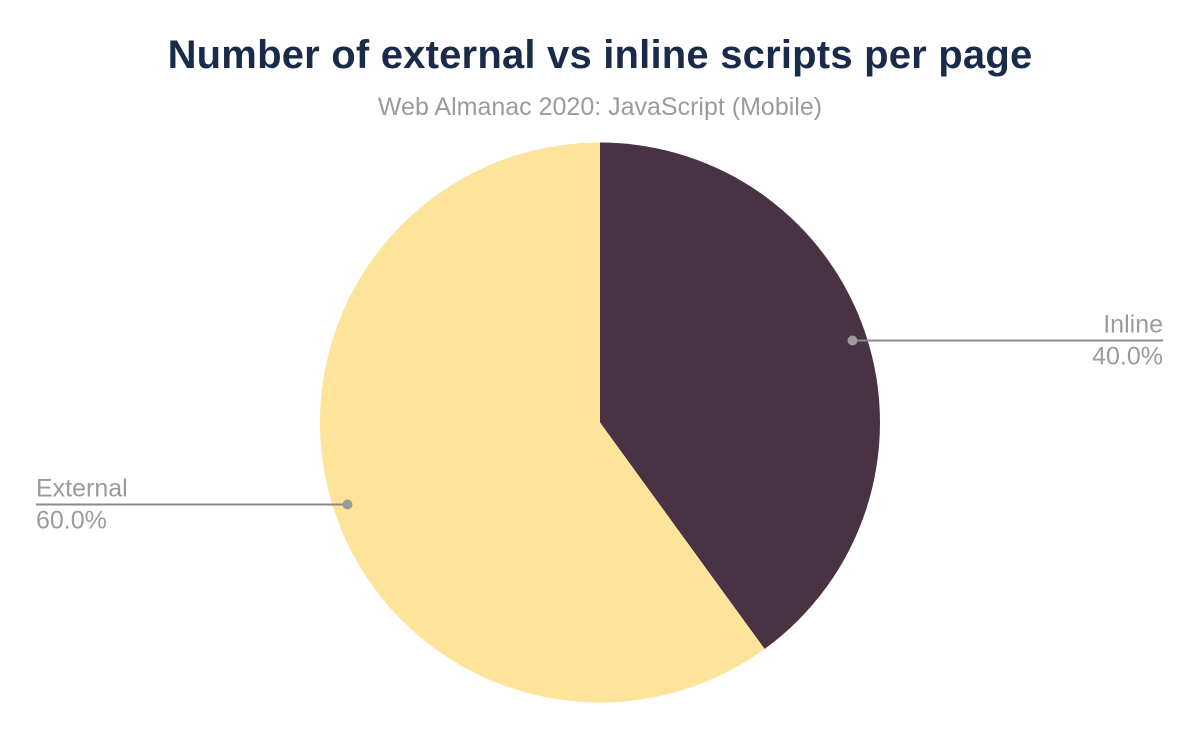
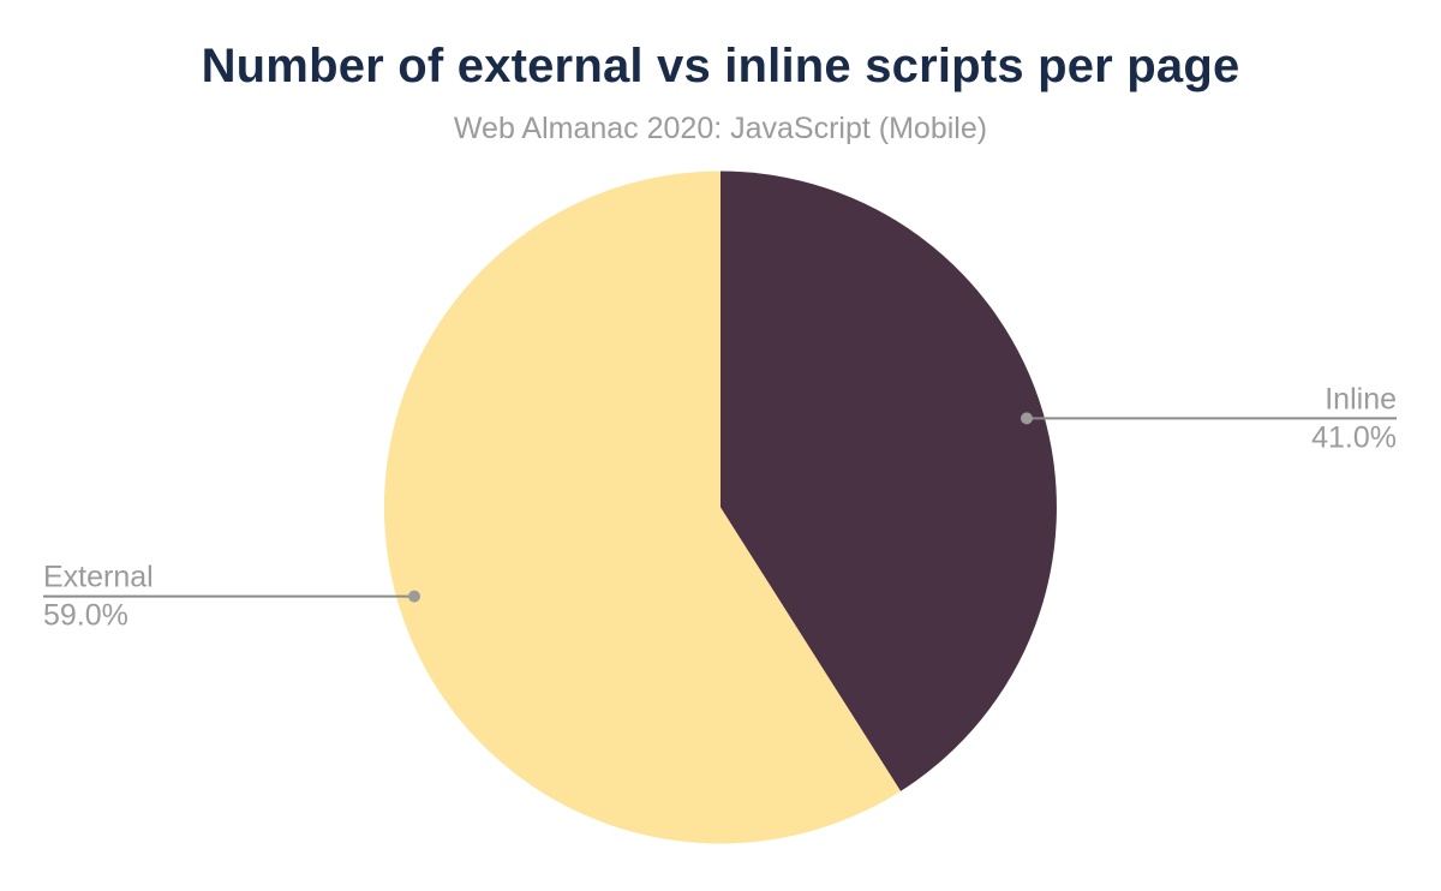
Inline: 40.0% -> 41.0%
External: 60.0% -> 59.0%
